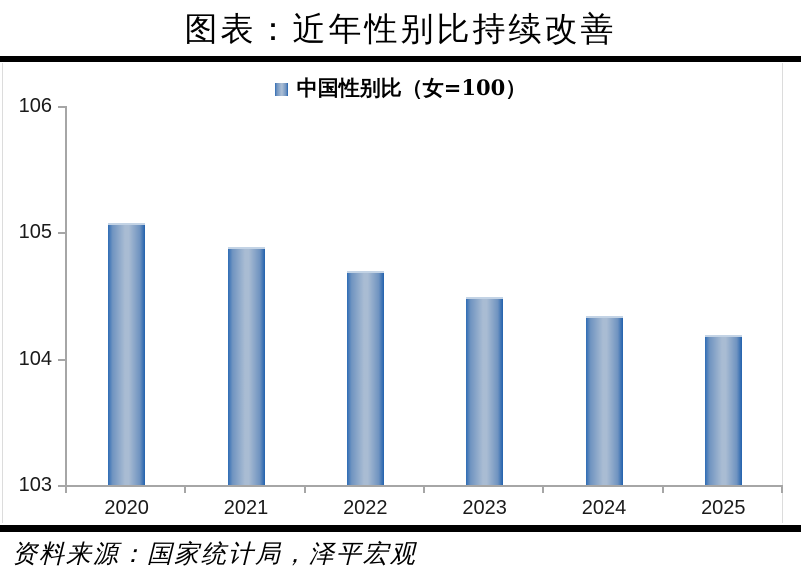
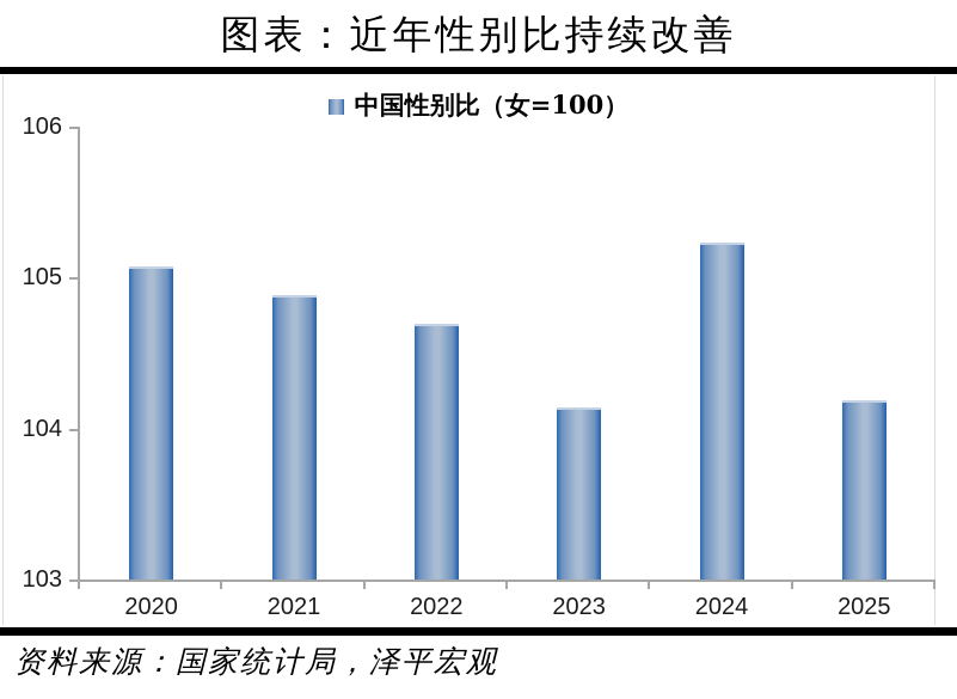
2023: 104.49 -> 104.14
2024: 104.34 -> 105.23
